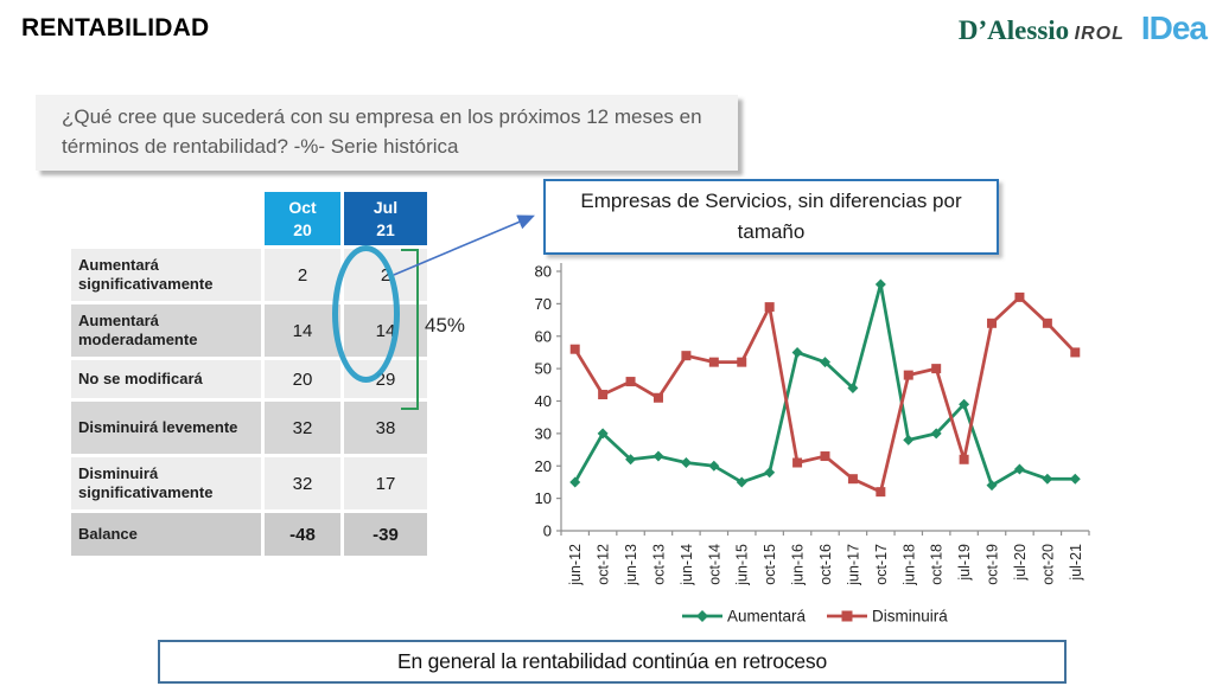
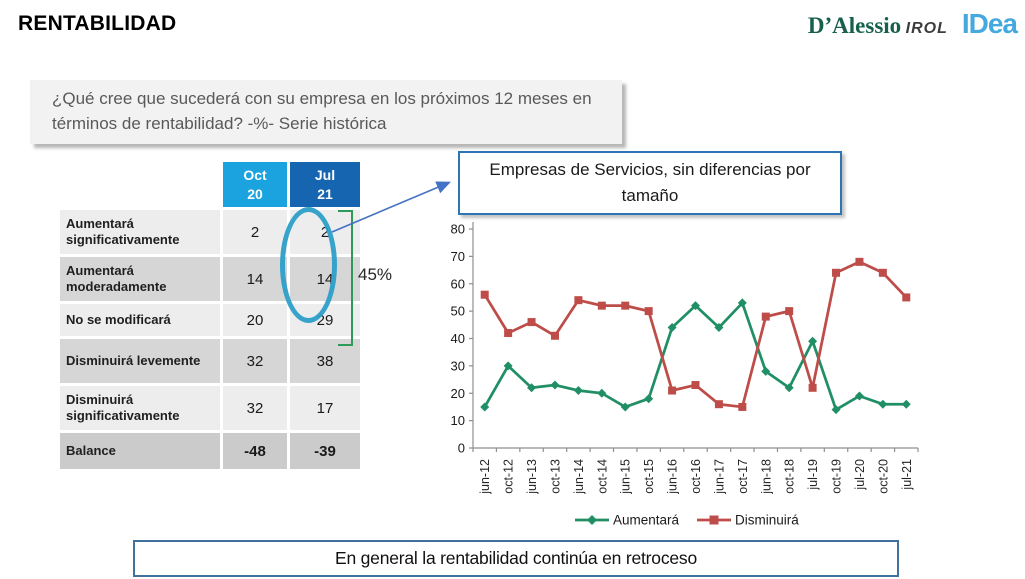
Disminuirá/oct-15: 69 -> 50
Aumentará/jun-16: 55 -> 44
Aumentará/oct-17: 76 -> 53
Disminuirá/oct-17: 12 -> 15
Aumentará/oct-18: 30 -> 22
Disminuirá/jul-20: 72 -> 68
